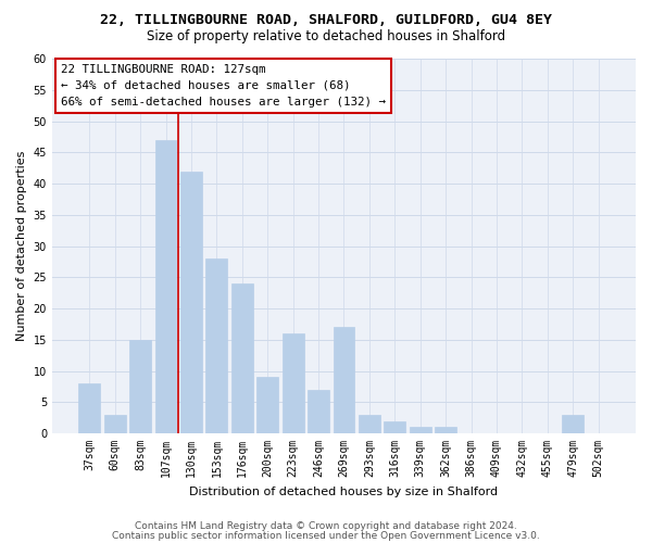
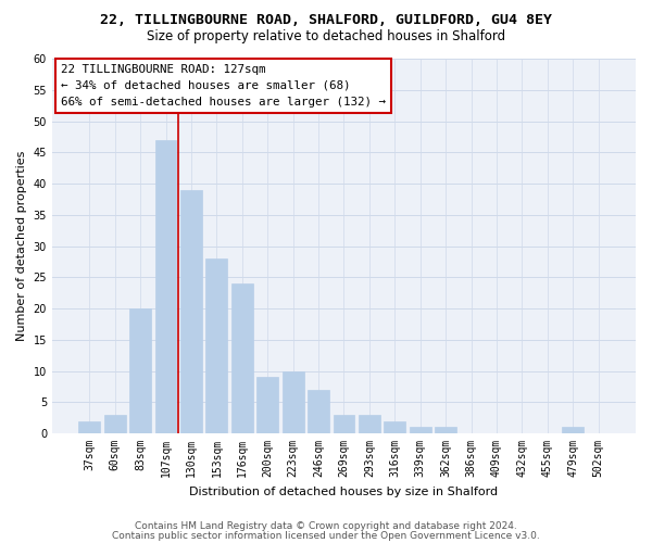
37sqm: 8 -> 2
83sqm: 15 -> 20
130sqm: 42 -> 39
223sqm: 16 -> 10
269sqm: 17 -> 3
479sqm: 3 -> 1
